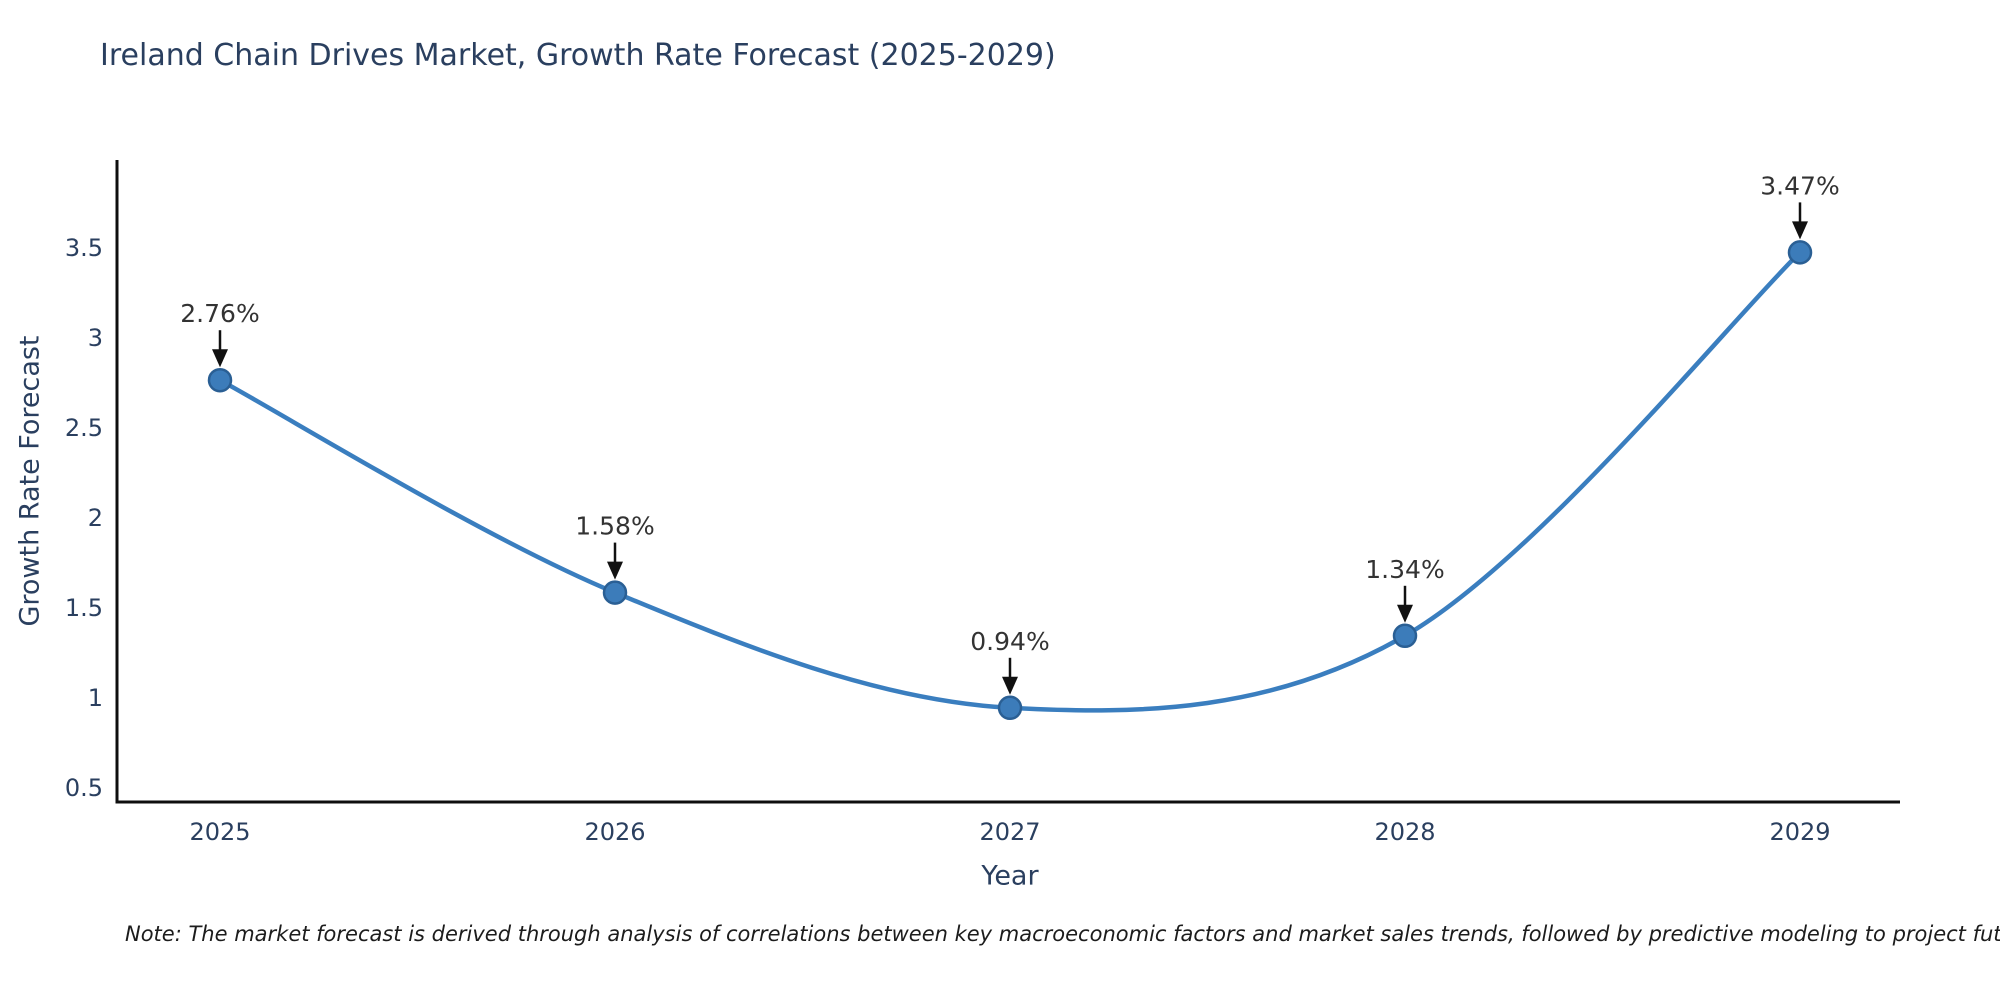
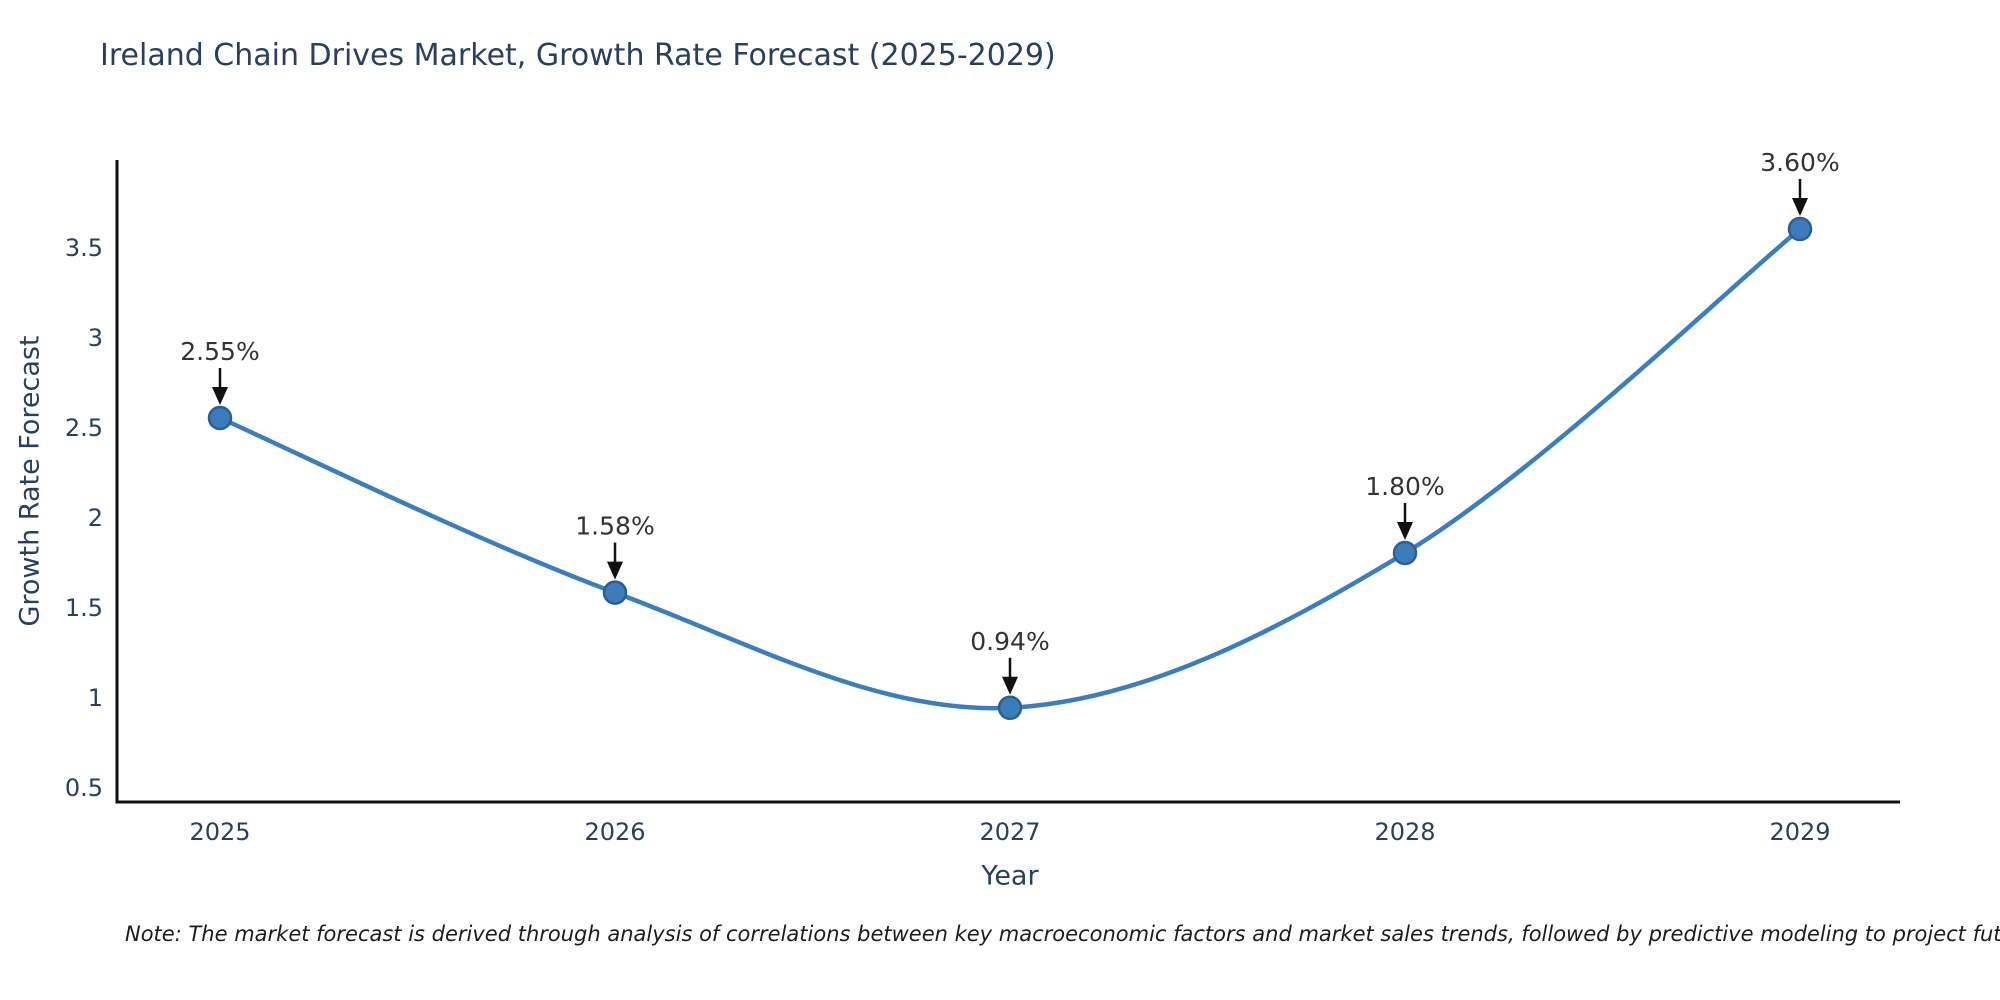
2025: 2.76% -> 2.55%
2028: 1.34% -> 1.80%
2029: 3.47% -> 3.60%
